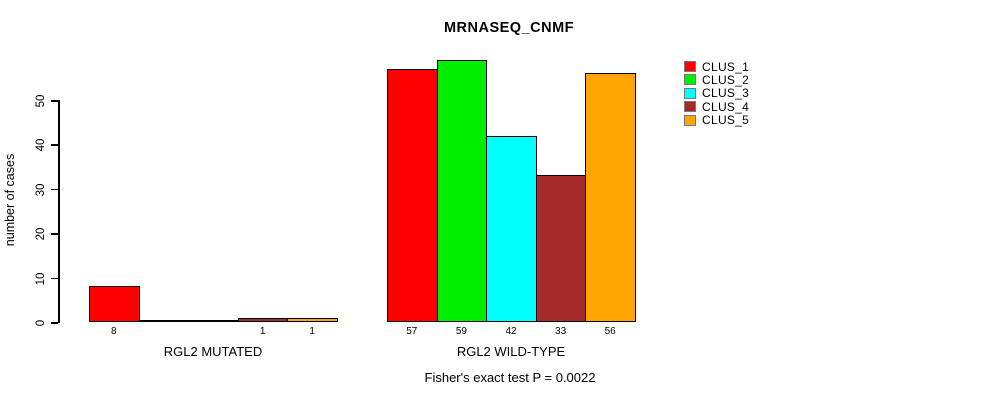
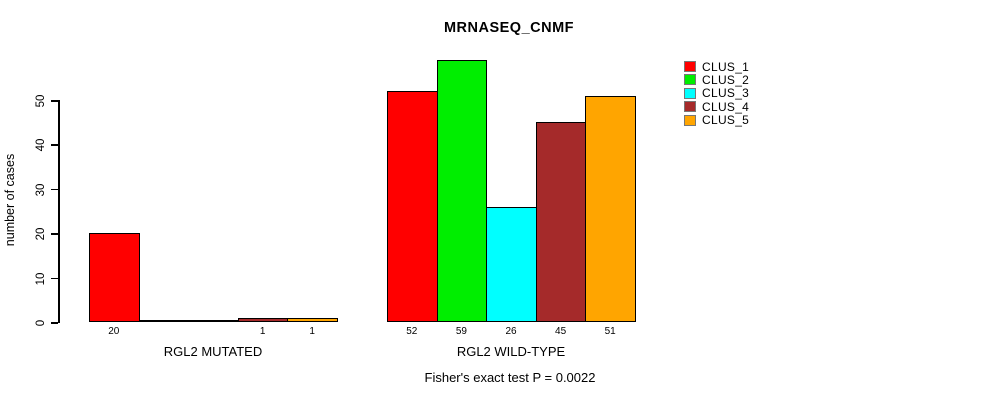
CLUS_1/RGL2 MUTATED: 8 -> 20
CLUS_1/RGL2 WILD-TYPE: 57 -> 52
CLUS_3/RGL2 WILD-TYPE: 42 -> 26
CLUS_4/RGL2 WILD-TYPE: 33 -> 45
CLUS_5/RGL2 WILD-TYPE: 56 -> 51
